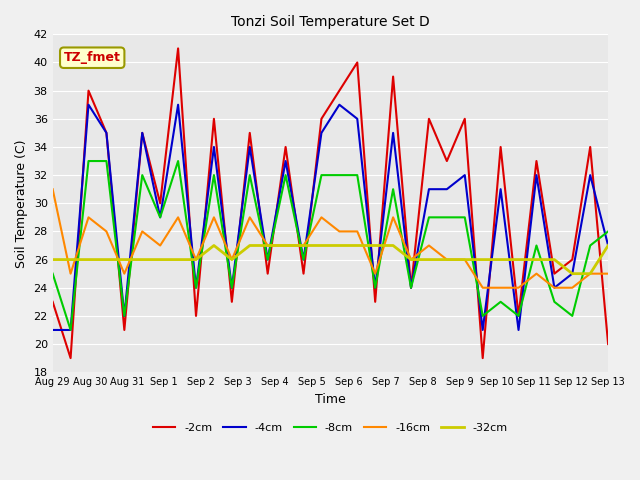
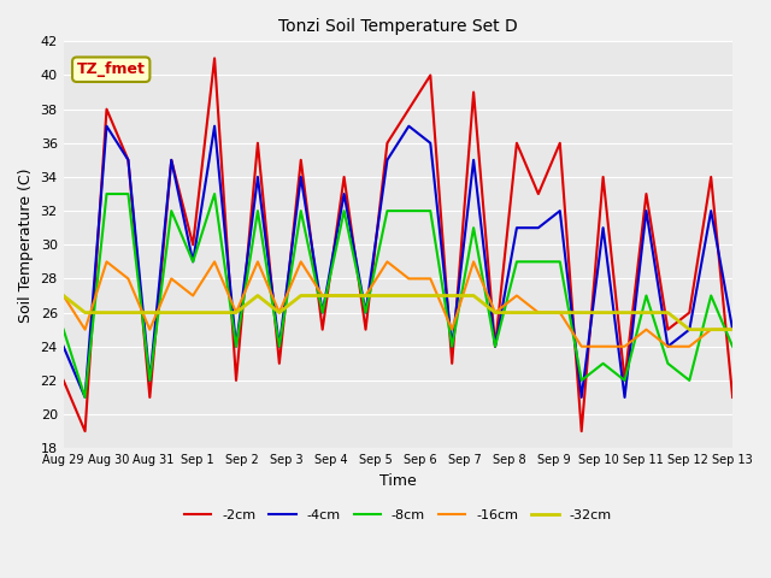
-2cm/Aug 29: 23 -> 22
-4cm/Aug 29: 21 -> 24
-16cm/Aug 29: 31 -> 27
-32cm/Aug 29: 26 -> 27
-2cm/Sep 13: 20 -> 21
-4cm/Sep 13: 27 -> 25
-8cm/Sep 13: 28 -> 24
-32cm/Sep 13: 27 -> 25
